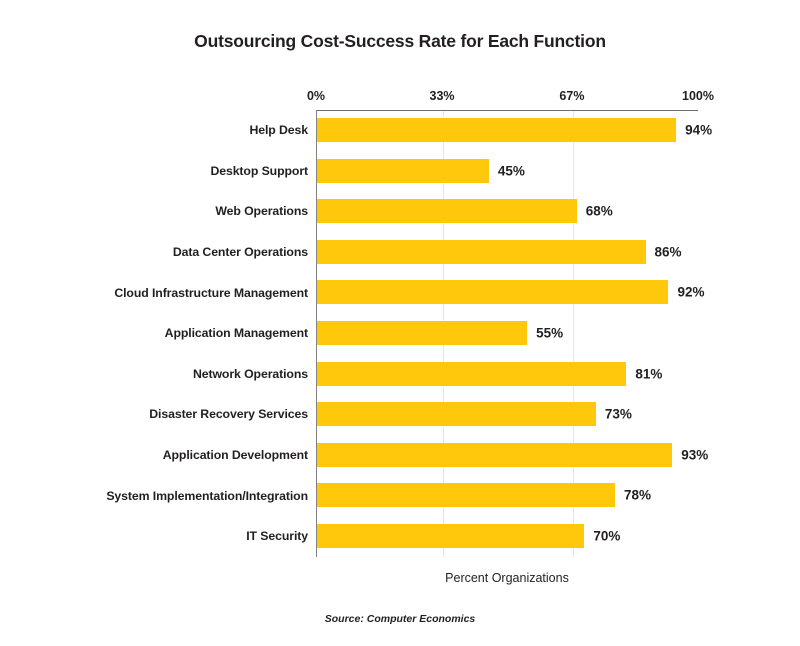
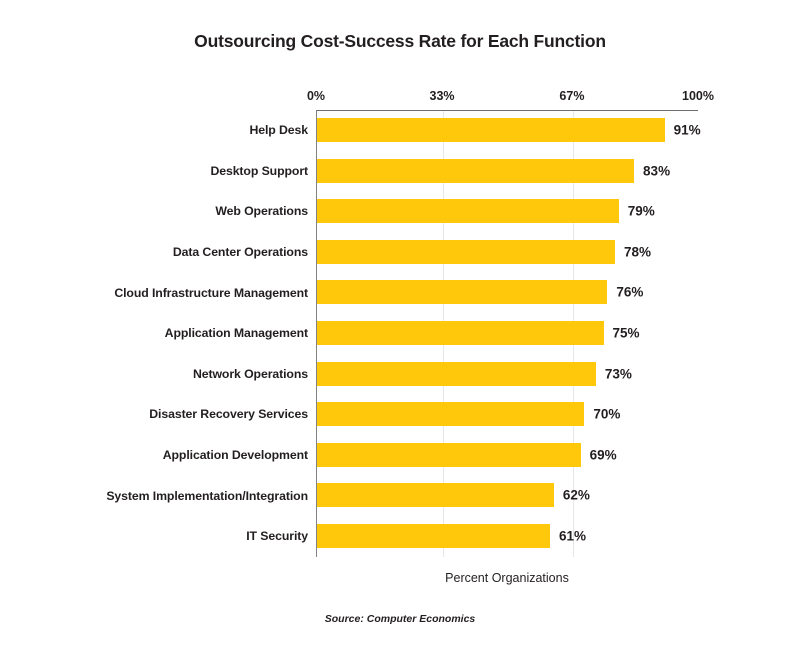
Help Desk: 94% -> 91%
Desktop Support: 45% -> 83%
Web Operations: 68% -> 79%
Data Center Operations: 86% -> 78%
Cloud Infrastructure Management: 92% -> 76%
Application Management: 55% -> 75%
Network Operations: 81% -> 73%
Disaster Recovery Services: 73% -> 70%
Application Development: 93% -> 69%
System Implementation/Integration: 78% -> 62%
IT Security: 70% -> 61%
